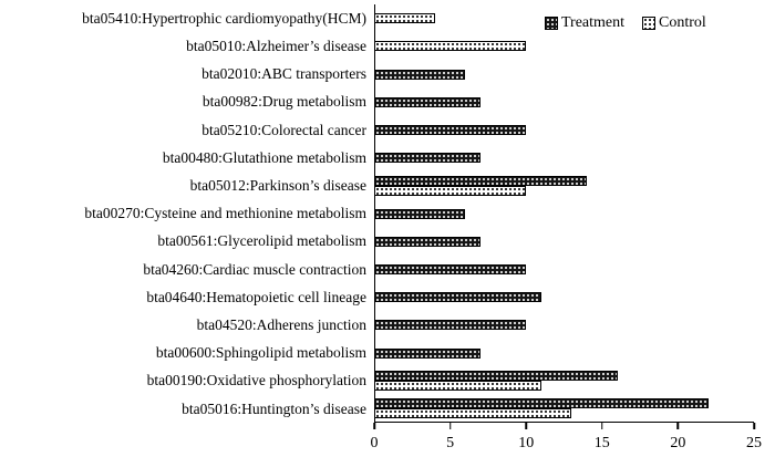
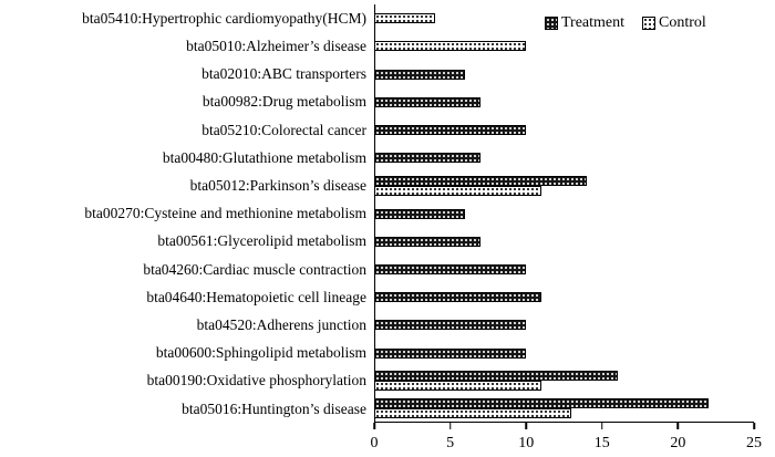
Control/bta05012:Parkinson’s disease: 10 -> 11
Treatment/bta00600:Sphingolipid metabolism: 7 -> 10
